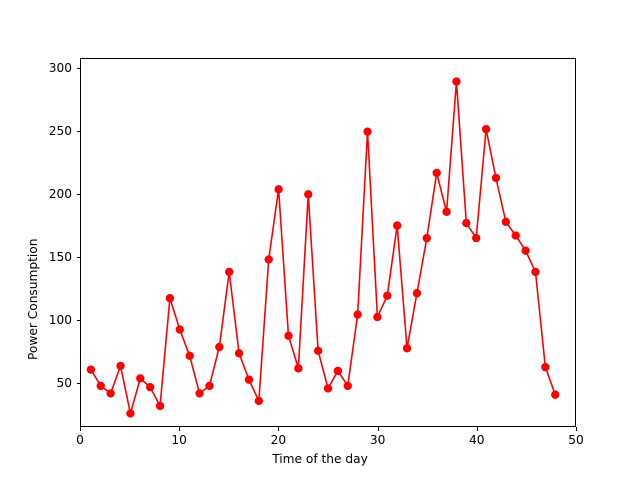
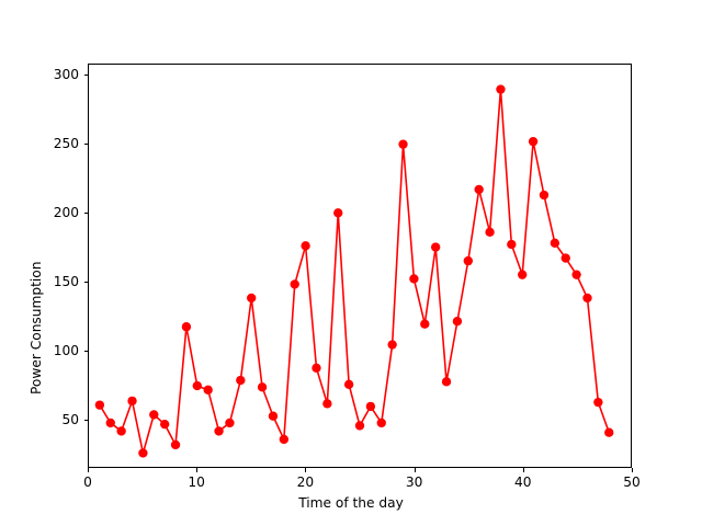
10: 92 -> 74
20: 204 -> 176
30: 102 -> 152
40: 165 -> 155
